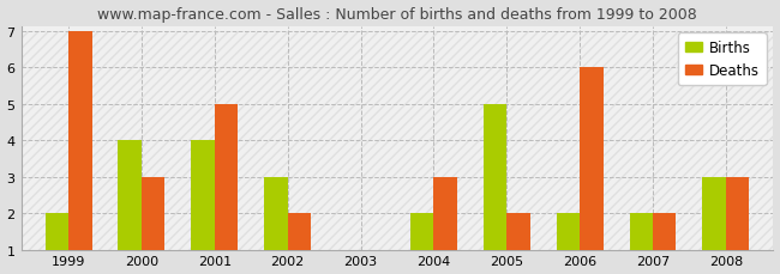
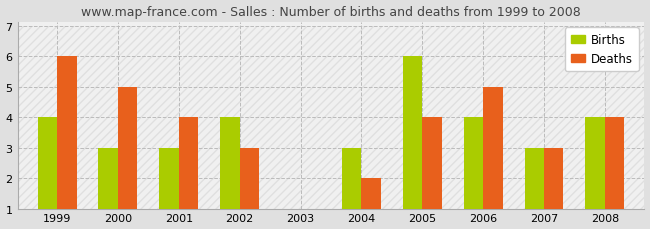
Births/1999: 2 -> 4
Deaths/1999: 7 -> 6
Births/2000: 4 -> 3
Deaths/2000: 3 -> 5
Births/2001: 4 -> 3
Deaths/2001: 5 -> 4
Births/2002: 3 -> 4
Deaths/2002: 2 -> 3
Births/2004: 2 -> 3
Deaths/2004: 3 -> 2
Births/2005: 5 -> 6
Deaths/2005: 2 -> 4
Births/2006: 2 -> 4
Deaths/2006: 6 -> 5
Births/2007: 2 -> 3
Deaths/2007: 2 -> 3
Births/2008: 3 -> 4
Deaths/2008: 3 -> 4
